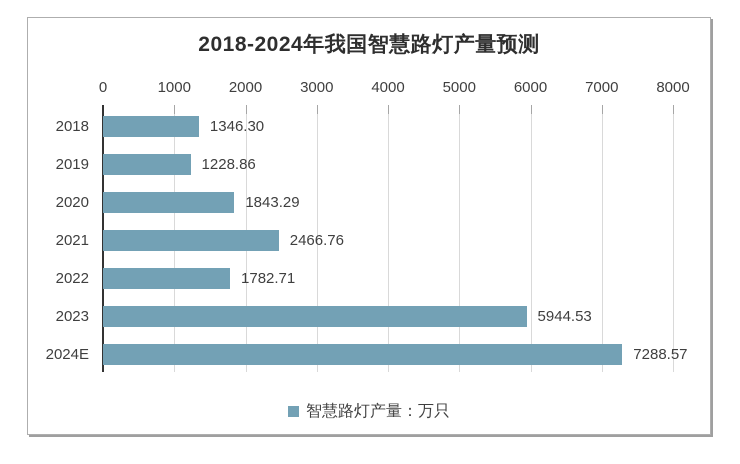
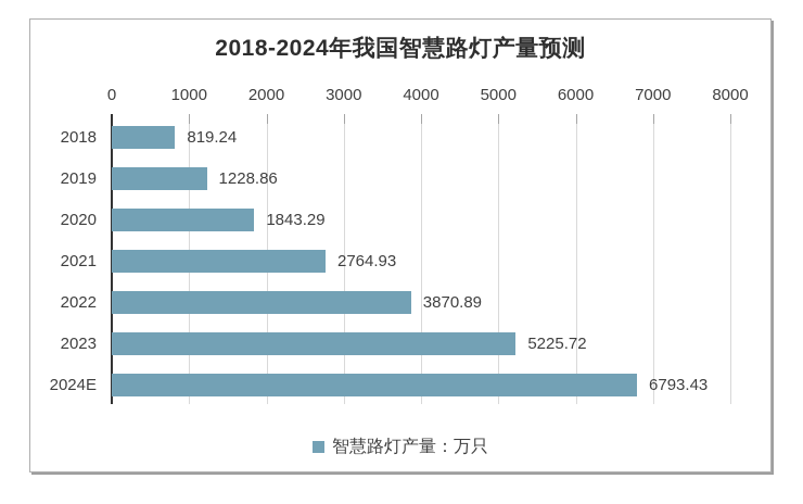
2018: 1346.30 -> 819.24
2021: 2466.76 -> 2764.93
2022: 1782.71 -> 3870.89
2023: 5944.53 -> 5225.72
2024E: 7288.57 -> 6793.43
